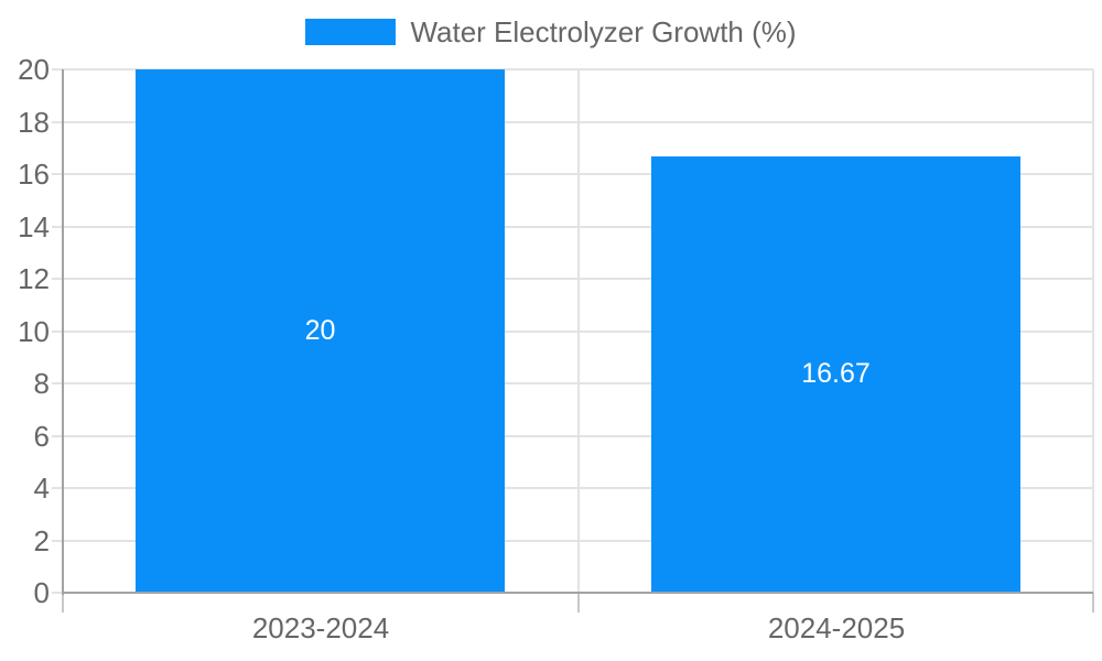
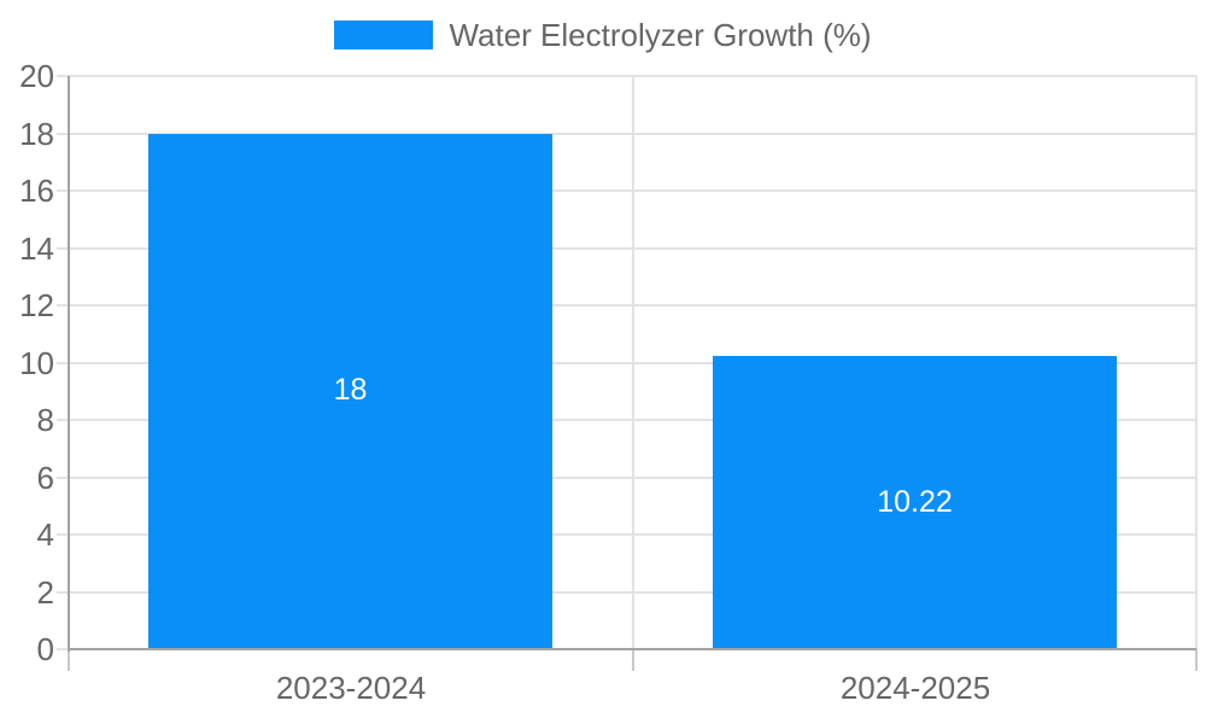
2023-2024: 20 -> 18
2024-2025: 16.67 -> 10.22
